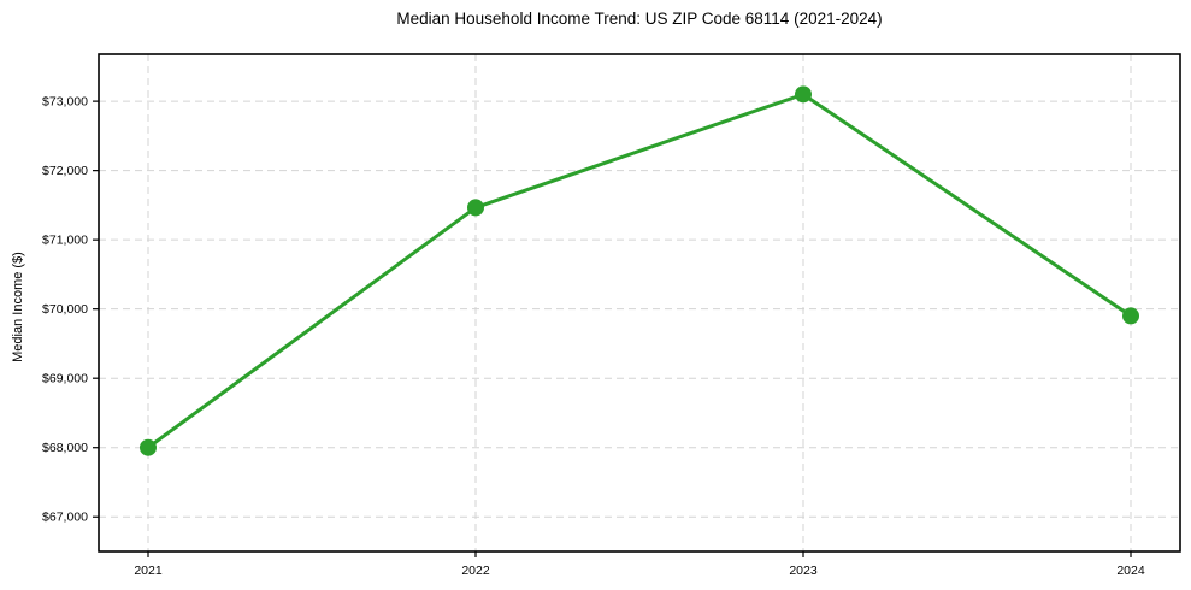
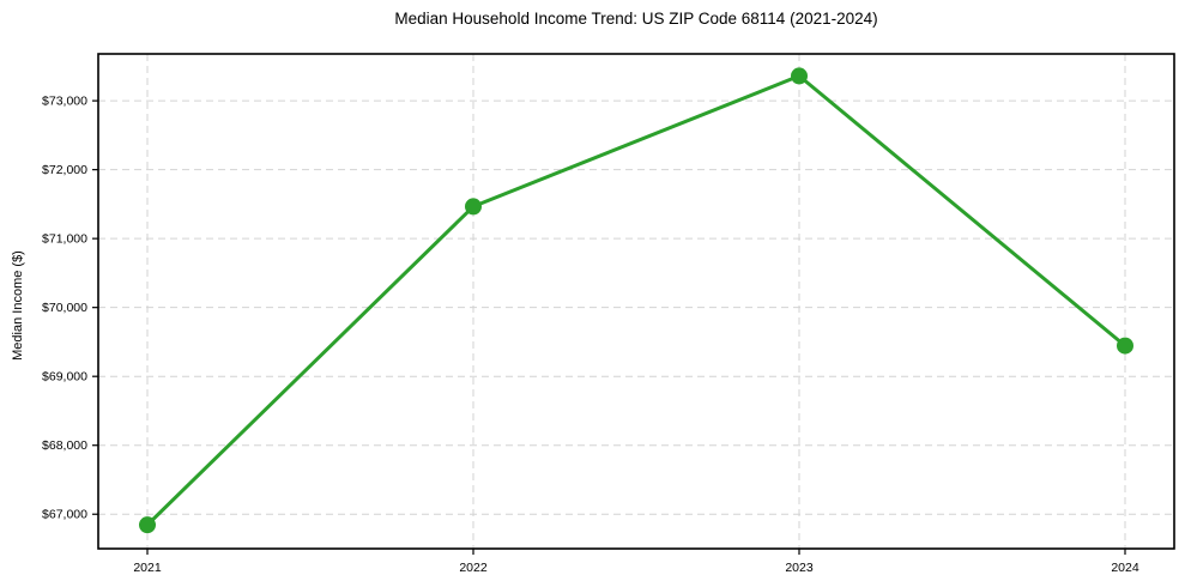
2021: $68000 -> $66800
2023: $73100 -> $73400
2024: $69900 -> $69400
